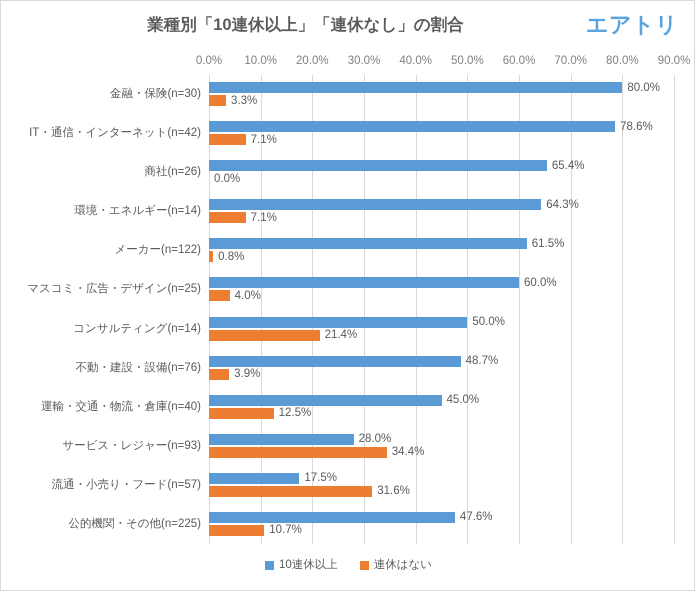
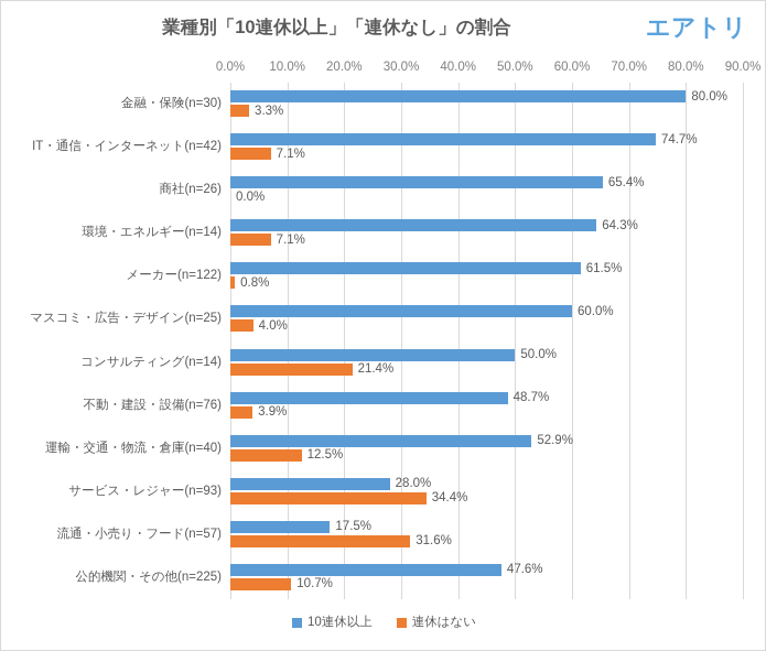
10連休以上/IT・通信・インターネット(n=42): 78.6% -> 74.7%
10連休以上/運輸・交通・物流・倉庫(n=40): 45.0% -> 52.9%
